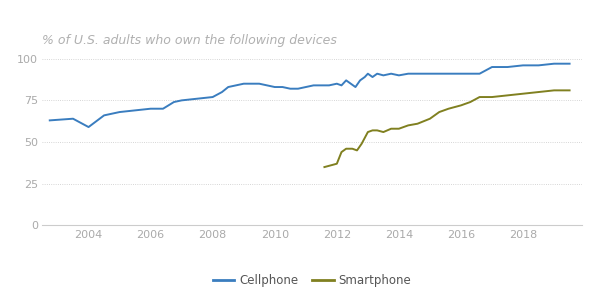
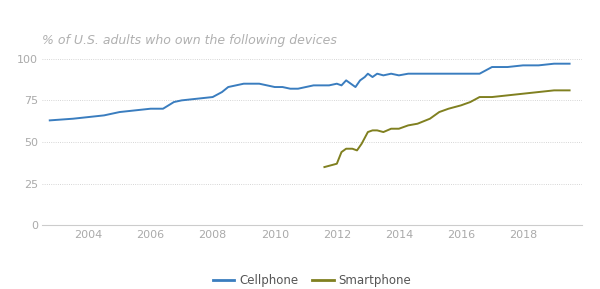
Cellphone/2004: 59 -> 65
